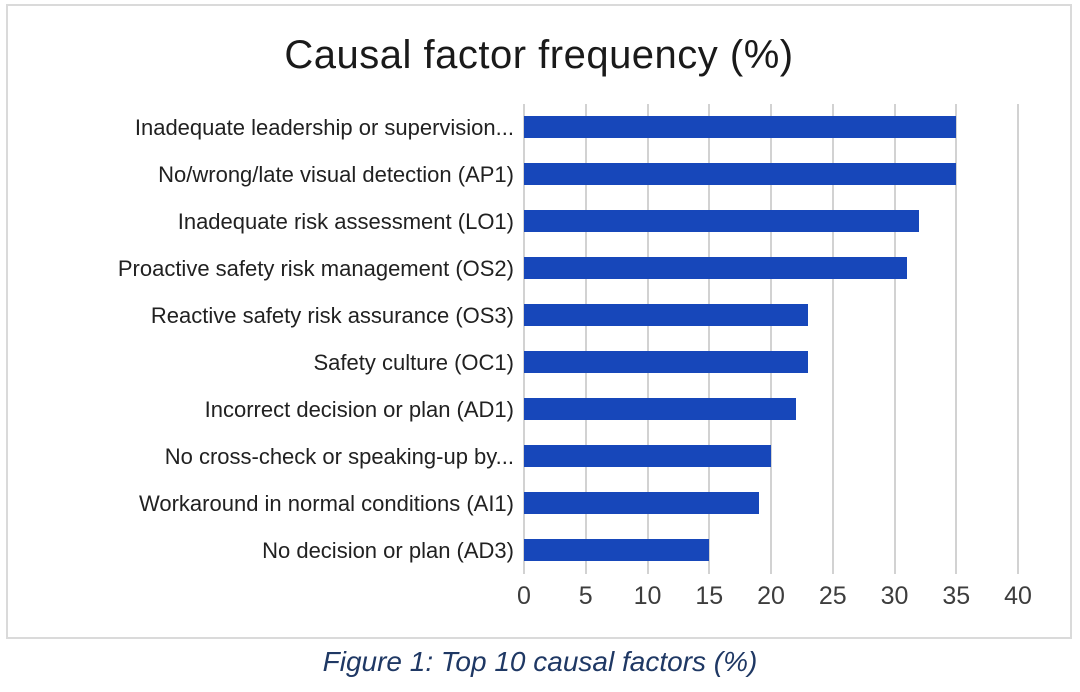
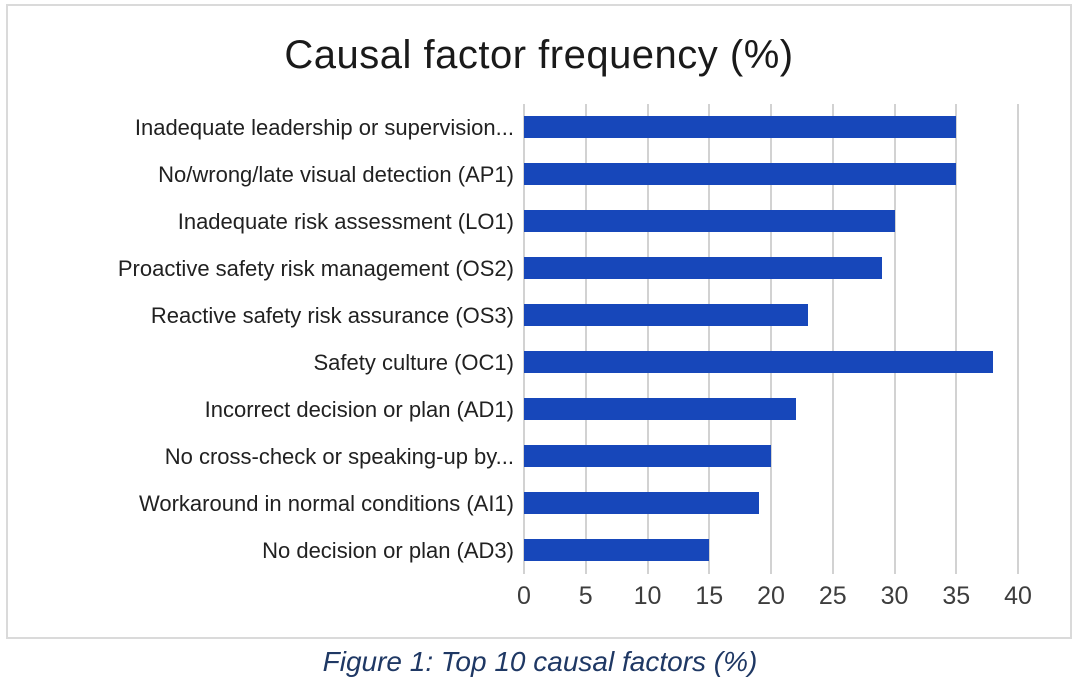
Inadequate risk assessment (LO1): 32 -> 30
Proactive safety risk management (OS2): 31 -> 29
Safety culture (OC1): 23 -> 38
